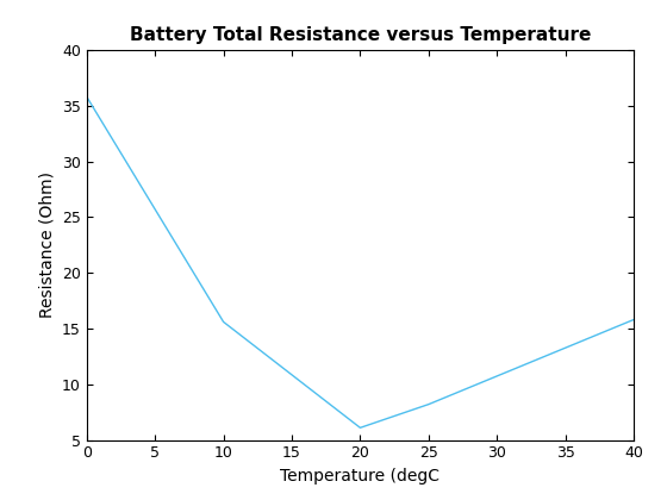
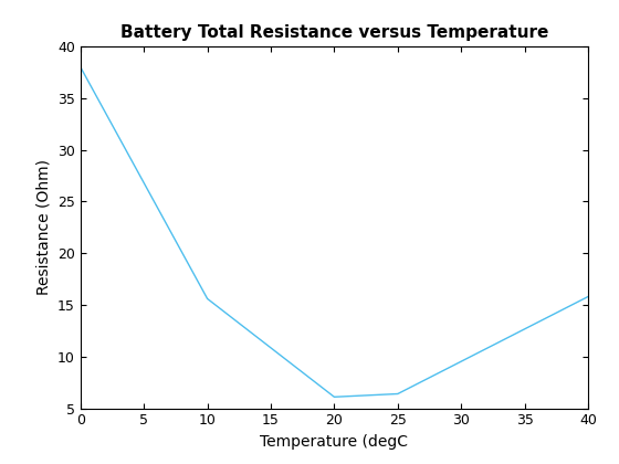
0: 35.8 -> 38.0
25: 8.2 -> 6.4
